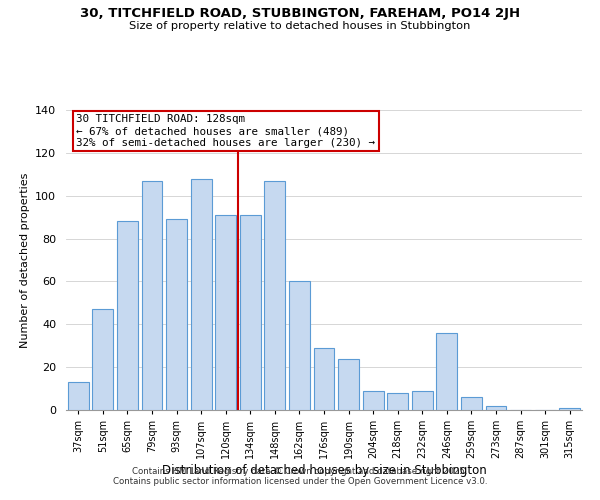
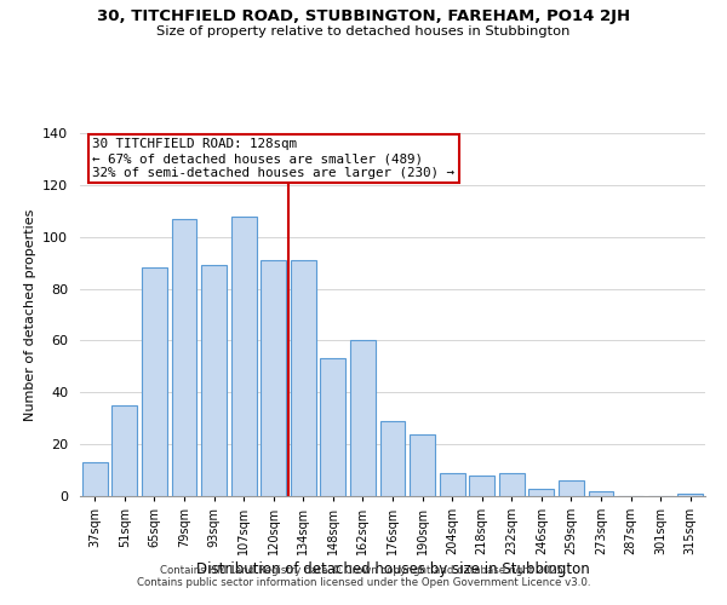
51sqm: 47 -> 35
148sqm: 107 -> 53
246sqm: 36 -> 3
